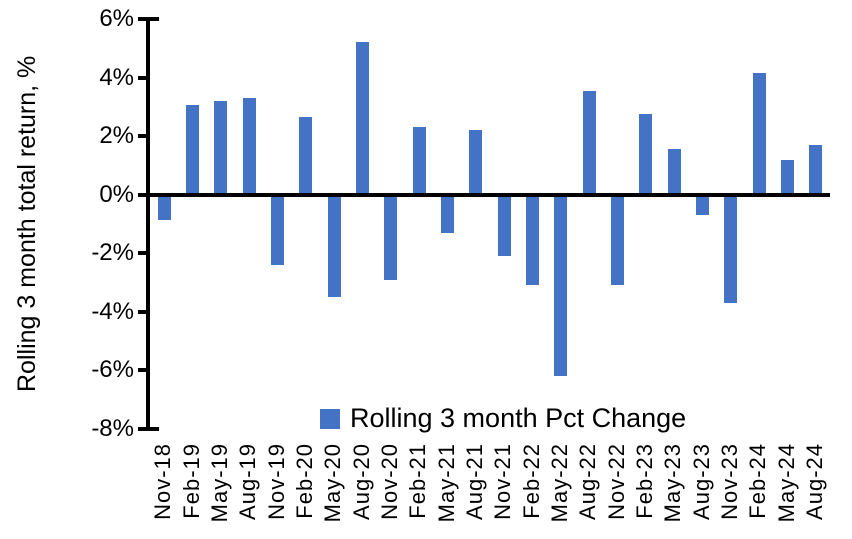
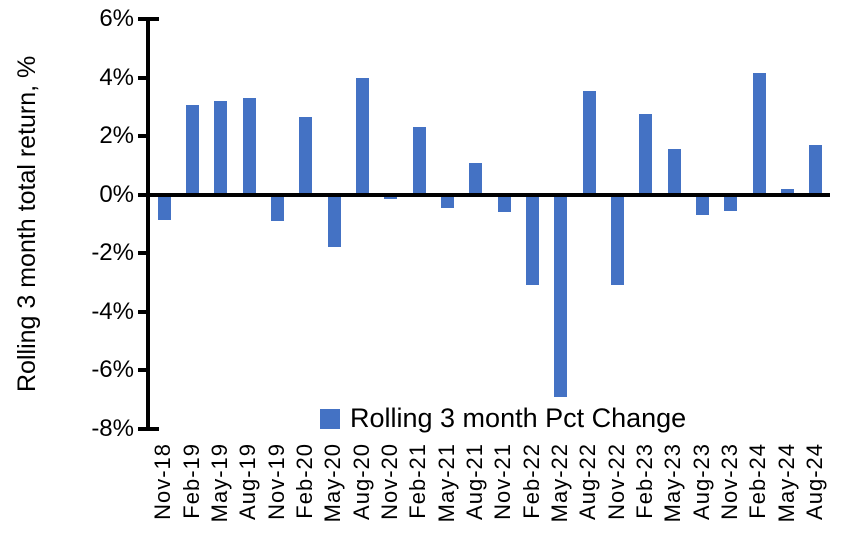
Nov-19: -2.4% -> -0.9%
May-20: -3.5% -> -1.8%
Aug-20: 5.2% -> 4.0%
Nov-20: -2.9% -> -0.1%
May-21: -1.3% -> -0.5%
Aug-21: 2.2% -> 1.1%
Nov-21: -2.1% -> -0.6%
May-22: -6.2% -> -6.9%
Nov-23: -3.7% -> -0.6%
May-24: 1.2% -> 0.2%
